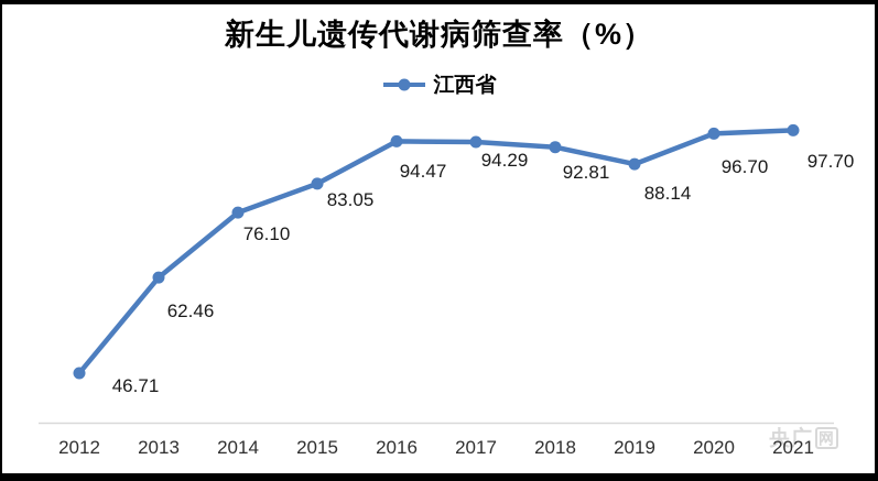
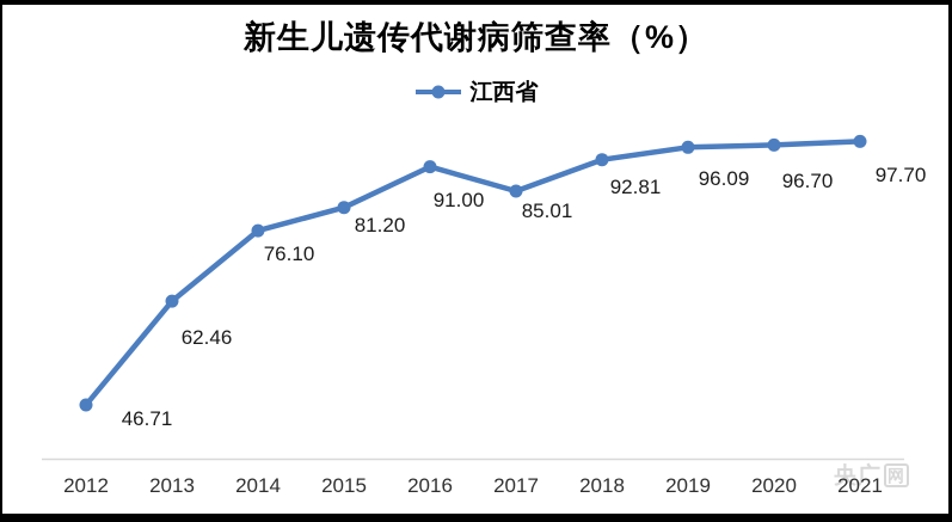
2015: 83.05 -> 81.20
2016: 94.47 -> 91.00
2017: 94.29 -> 85.01
2019: 88.14 -> 96.09
